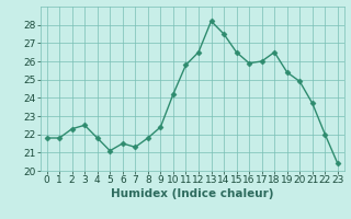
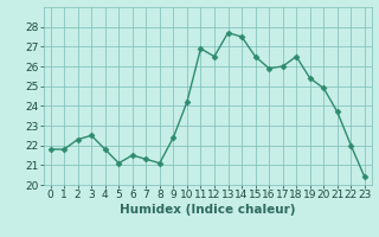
8: 21.8 -> 21.1
11: 25.8 -> 26.9
13: 28.2 -> 27.7
